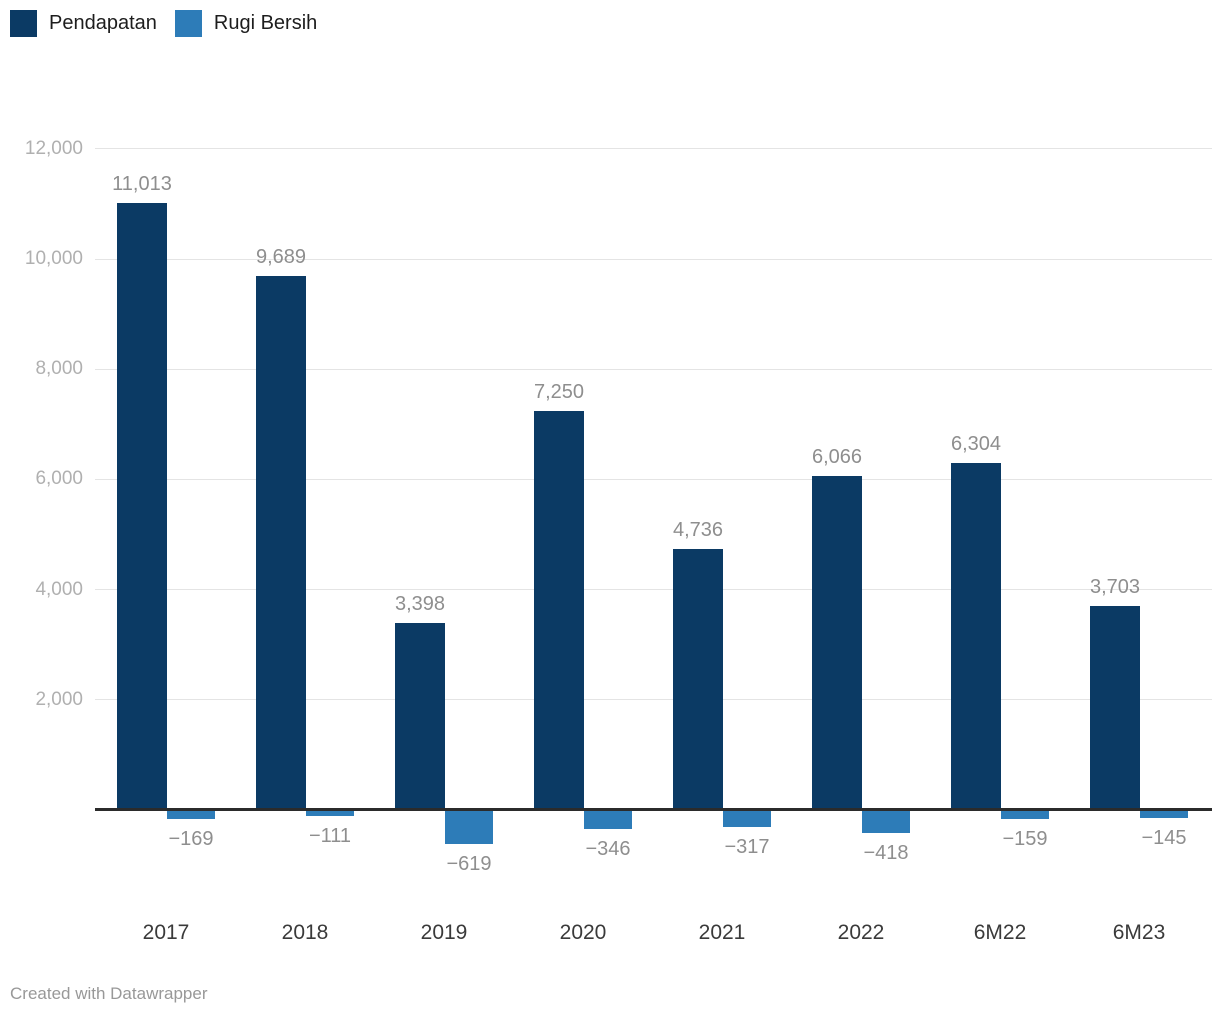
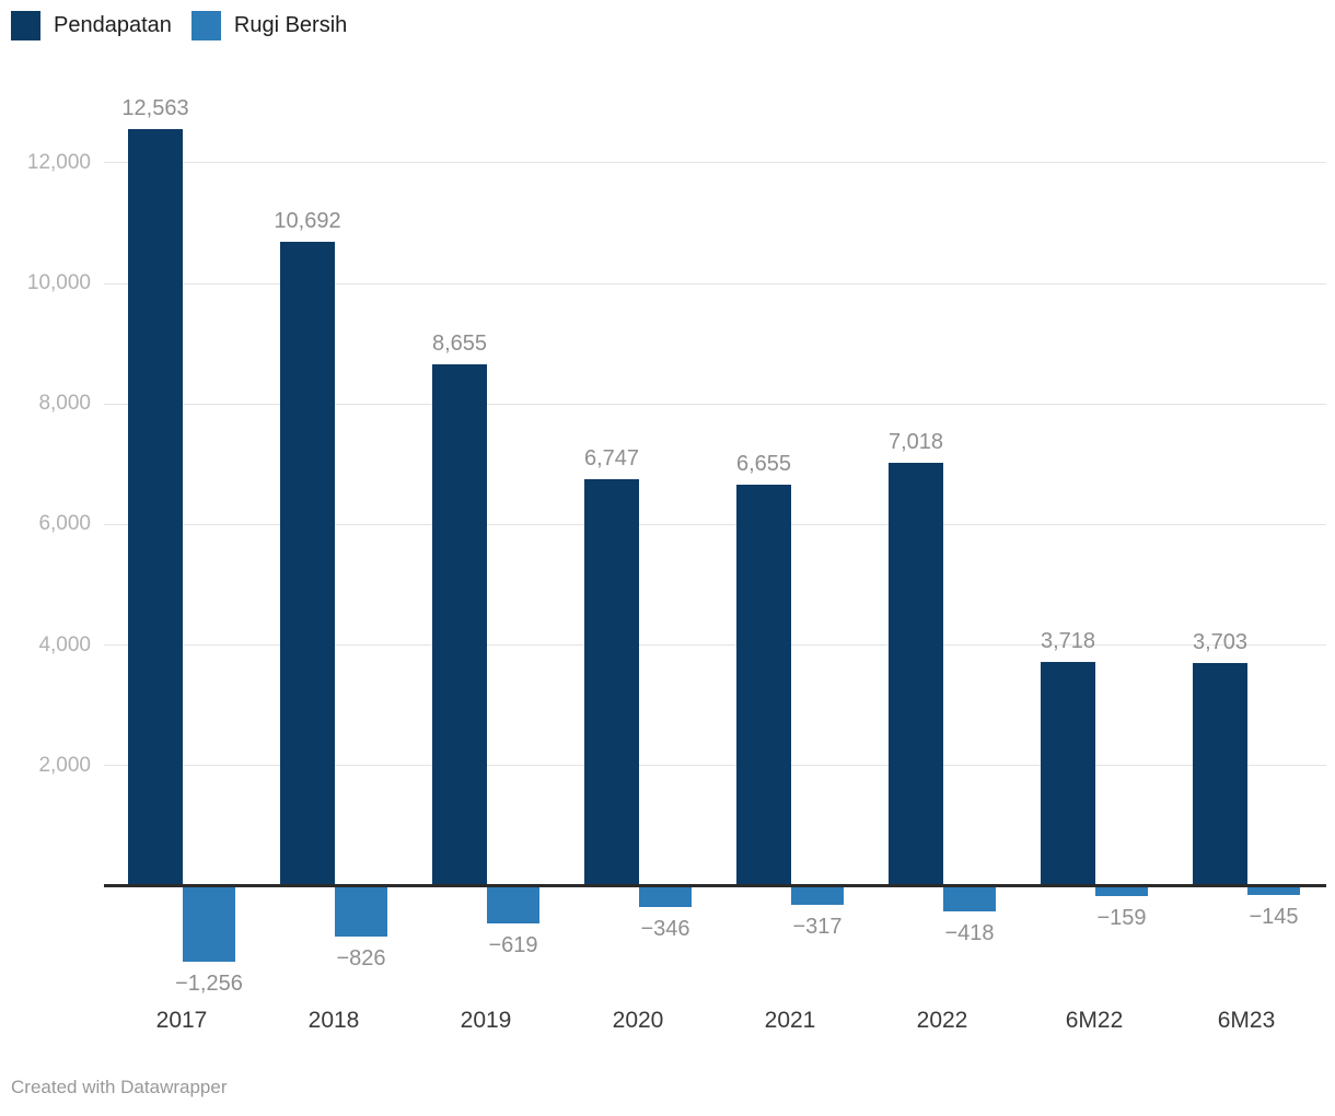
Pendapatan/2017: 11,013 -> 12,563
Rugi Bersih/2017: −169 -> −1,256
Pendapatan/2018: 9,689 -> 10,692
Rugi Bersih/2018: −111 -> −826
Pendapatan/2019: 3,398 -> 8,655
Pendapatan/2020: 7,250 -> 6,747
Pendapatan/2021: 4,736 -> 6,655
Pendapatan/2022: 6,066 -> 7,018
Pendapatan/6M22: 6,304 -> 3,718
